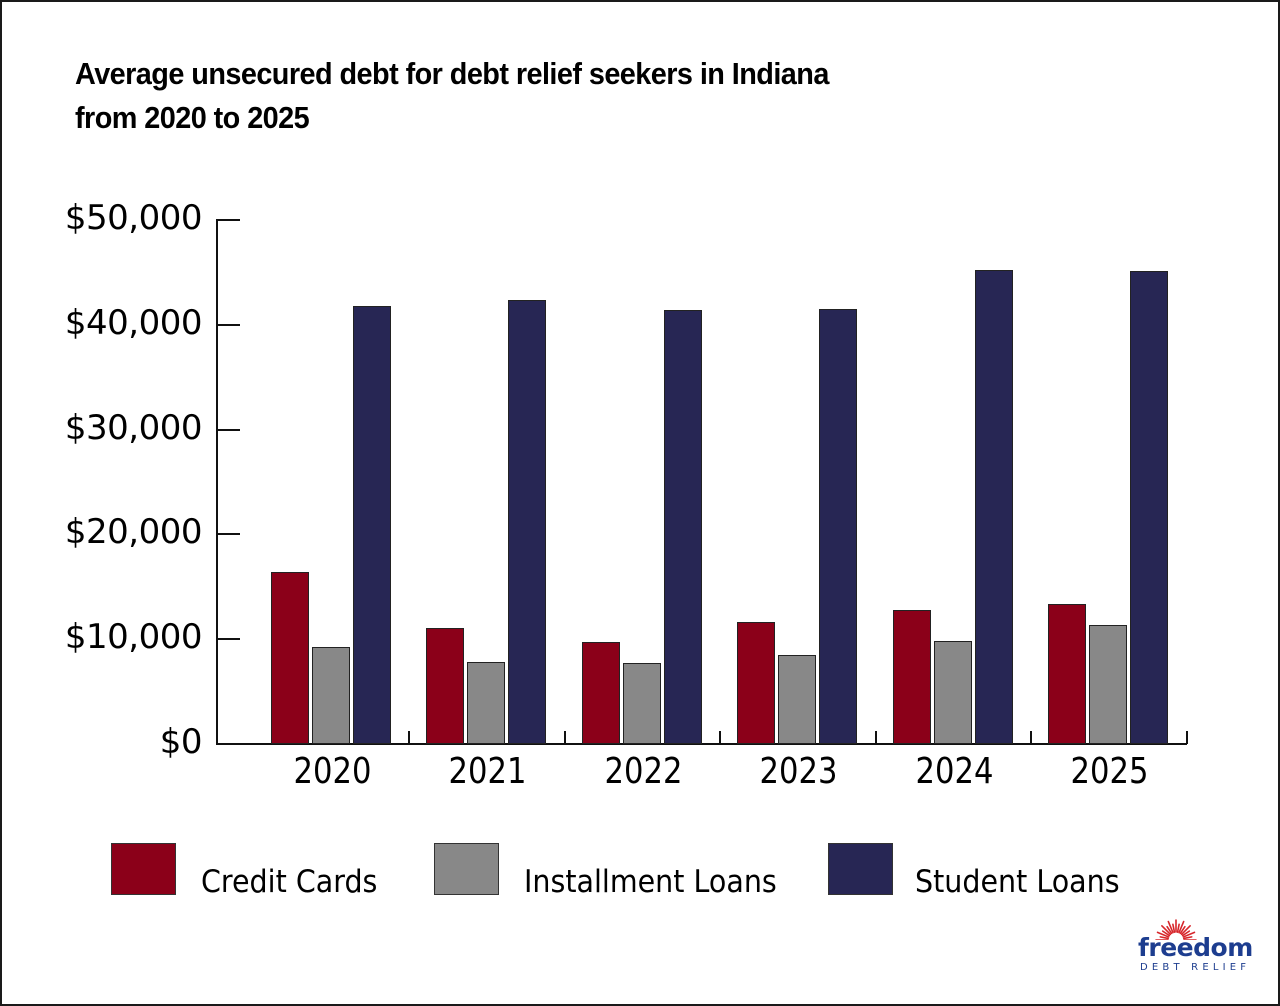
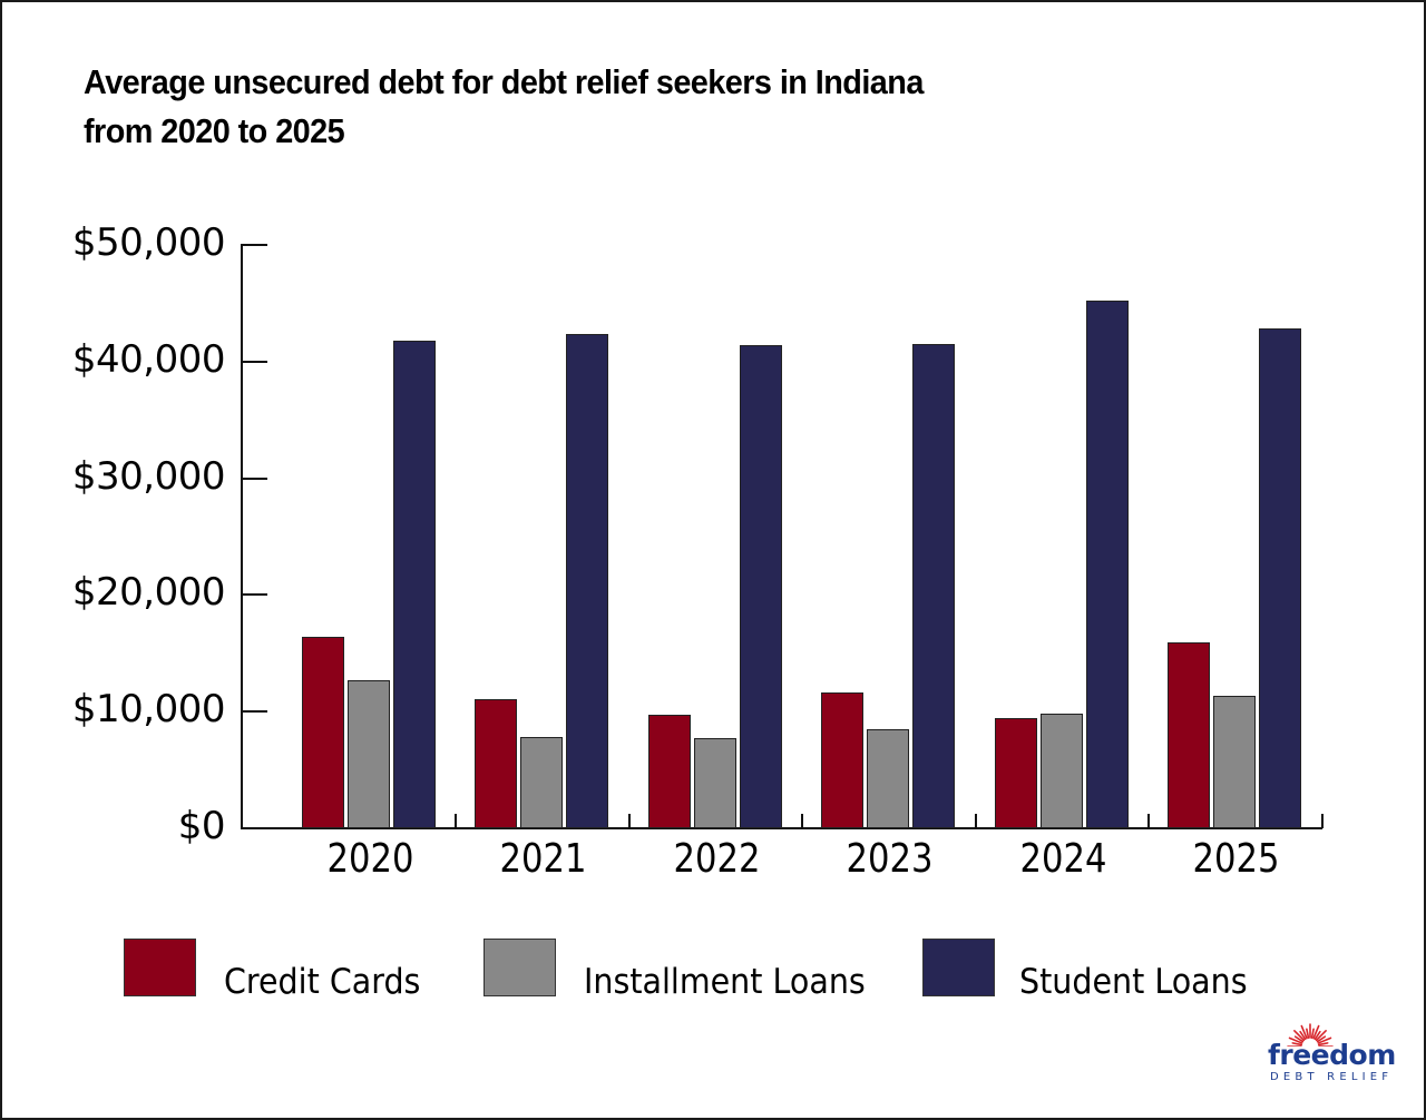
Installment Loans/2020: $9300 -> $12700
Credit Cards/2024: $12800 -> $9400
Credit Cards/2025: $13400 -> $15900
Student Loans/2025: $45100 -> $42800
